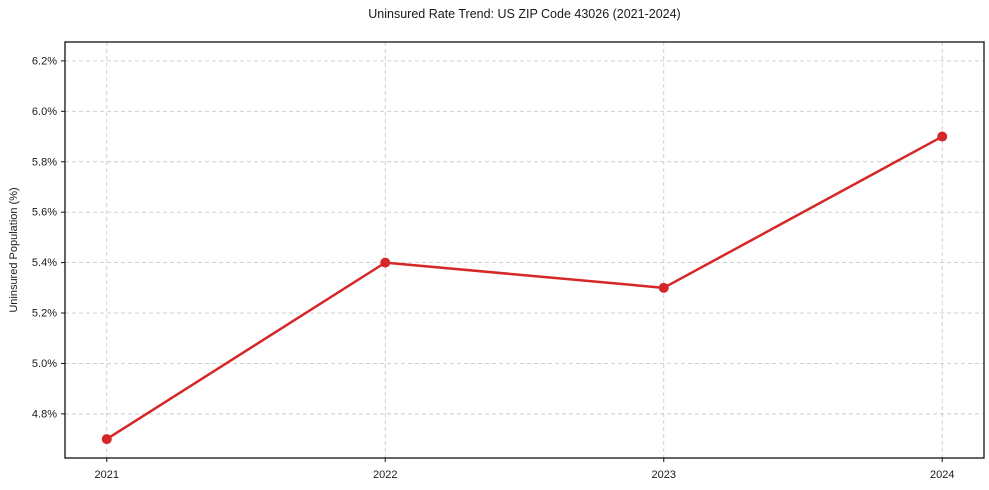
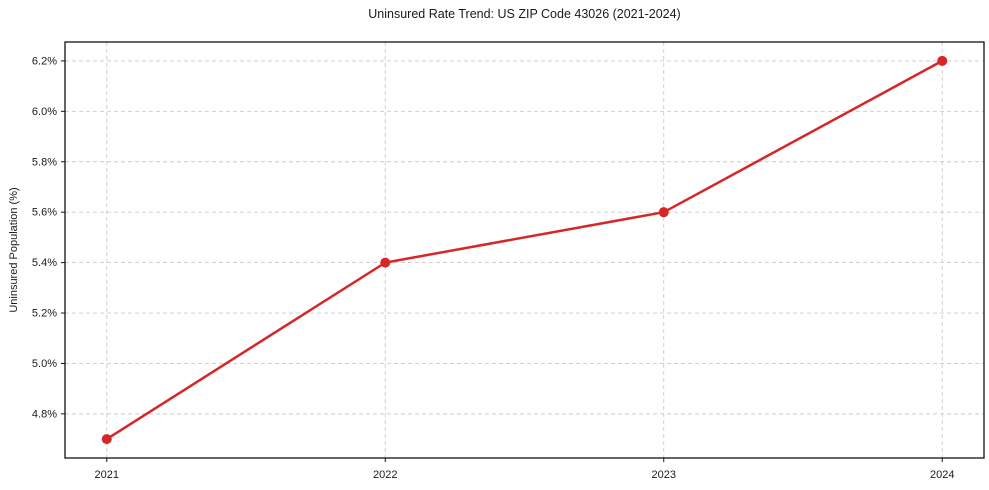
2023: 5.3% -> 5.6%
2024: 5.9% -> 6.2%
